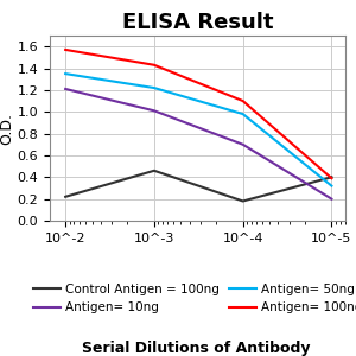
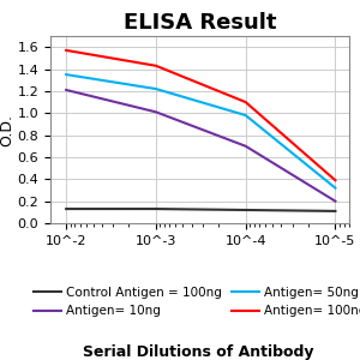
Control Antigen = 100ng/10^-2: 0.22 -> 0.13
Control Antigen = 100ng/10^-3: 0.46 -> 0.13
Control Antigen = 100ng/10^-4: 0.18 -> 0.12
Control Antigen = 100ng/10^-5: 0.40 -> 0.11
